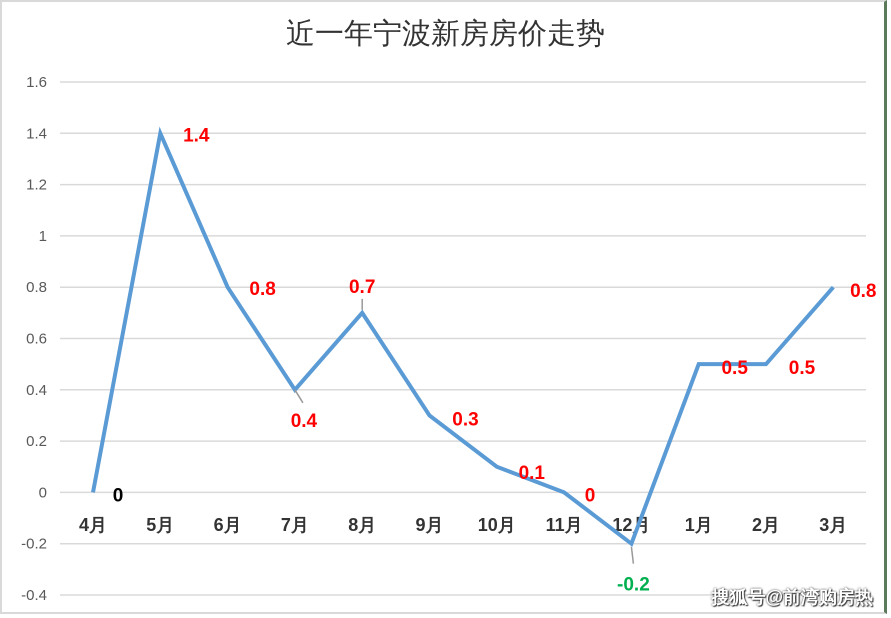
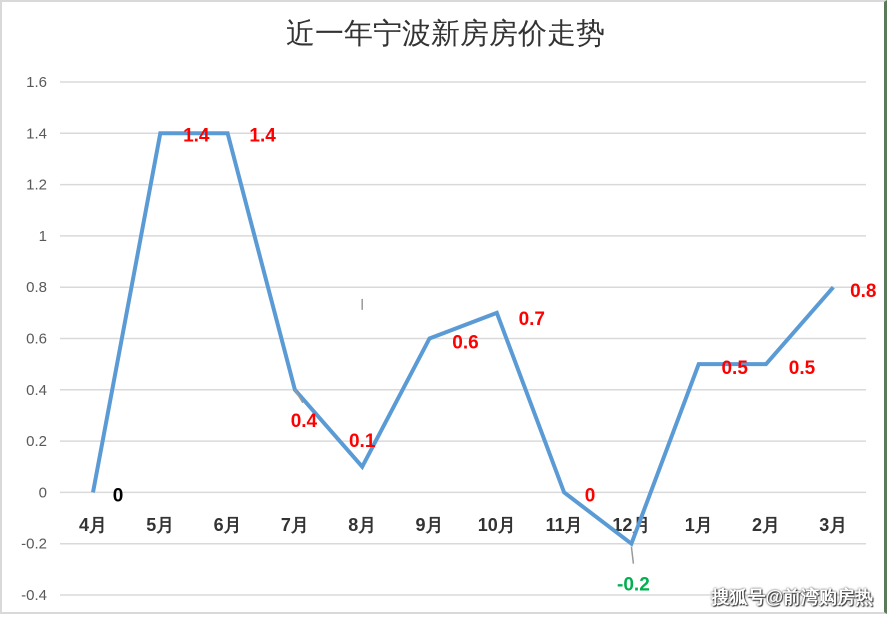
6月: 0.8 -> 1.4
8月: 0.7 -> 0.1
9月: 0.3 -> 0.6
10月: 0.1 -> 0.7
